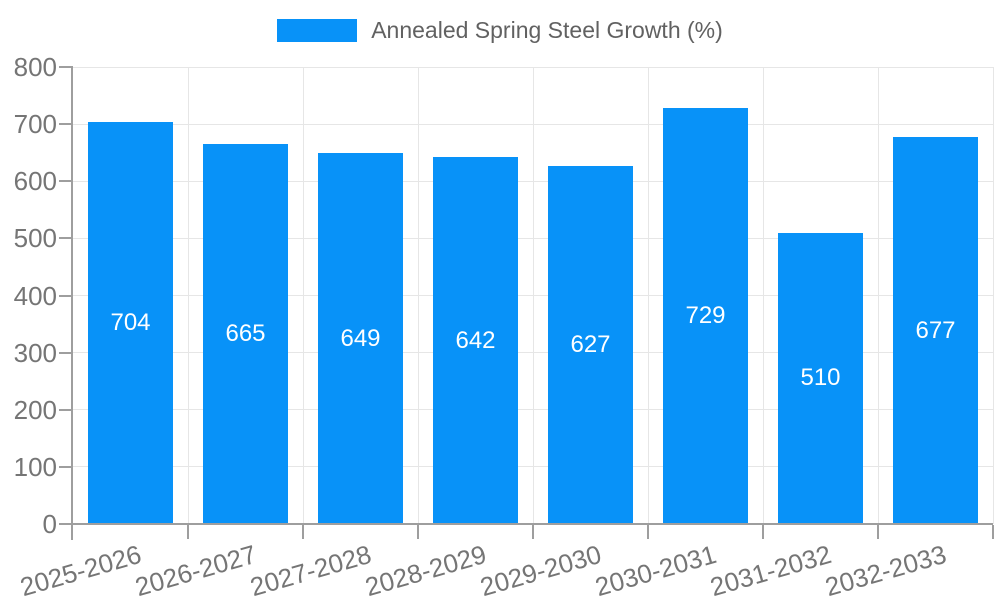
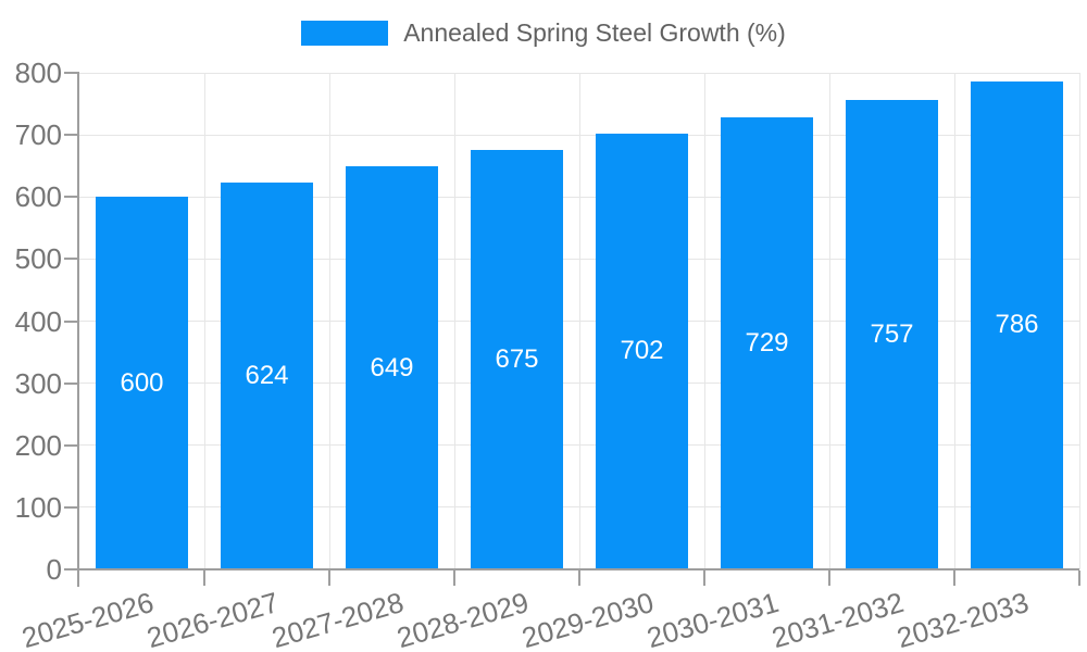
2025-2026: 704 -> 600
2026-2027: 665 -> 624
2028-2029: 642 -> 675
2029-2030: 627 -> 702
2031-2032: 510 -> 757
2032-2033: 677 -> 786
